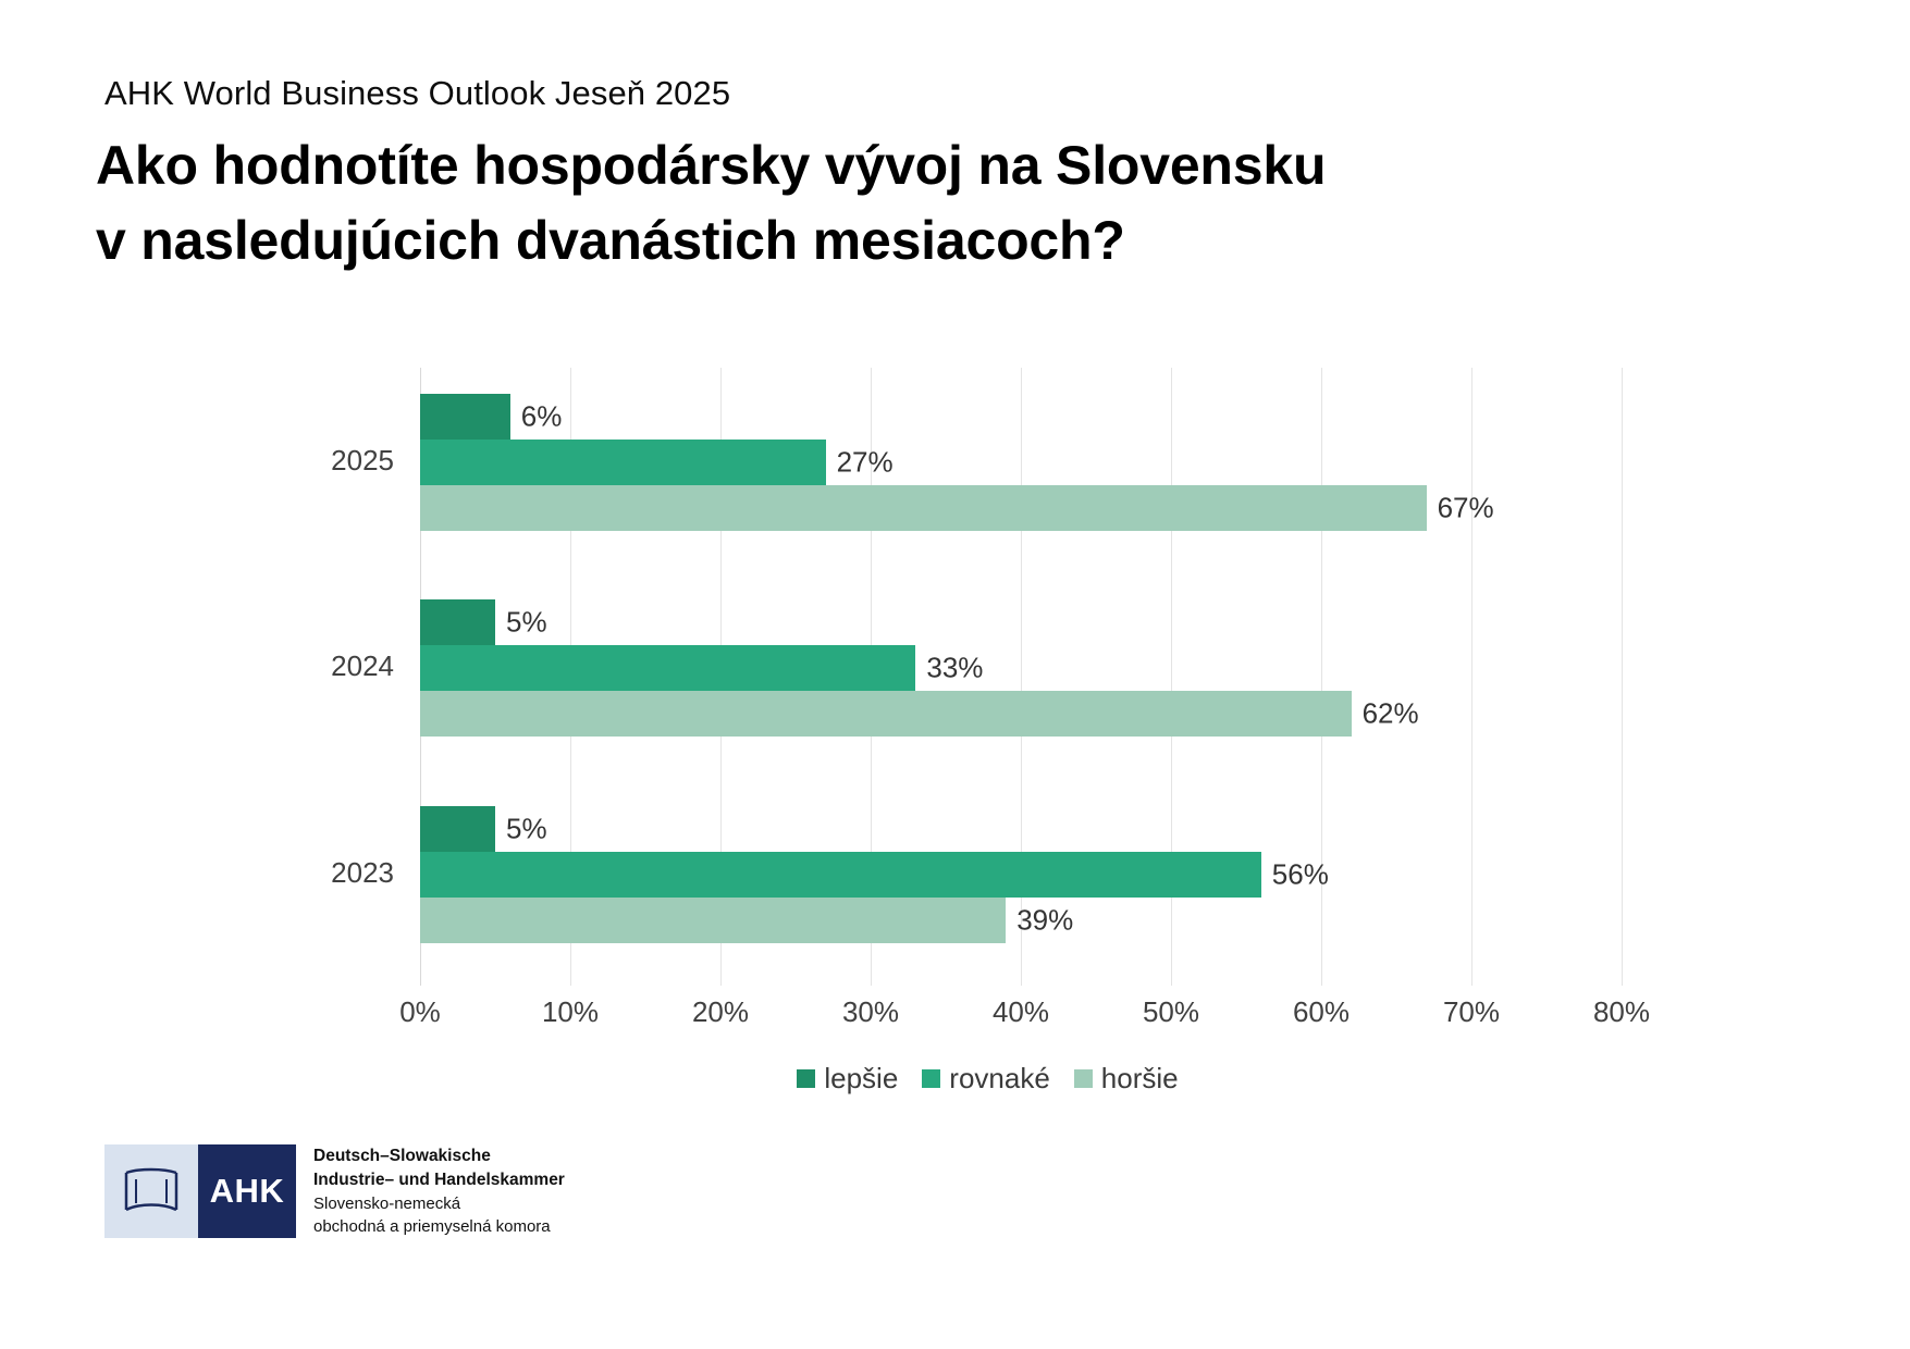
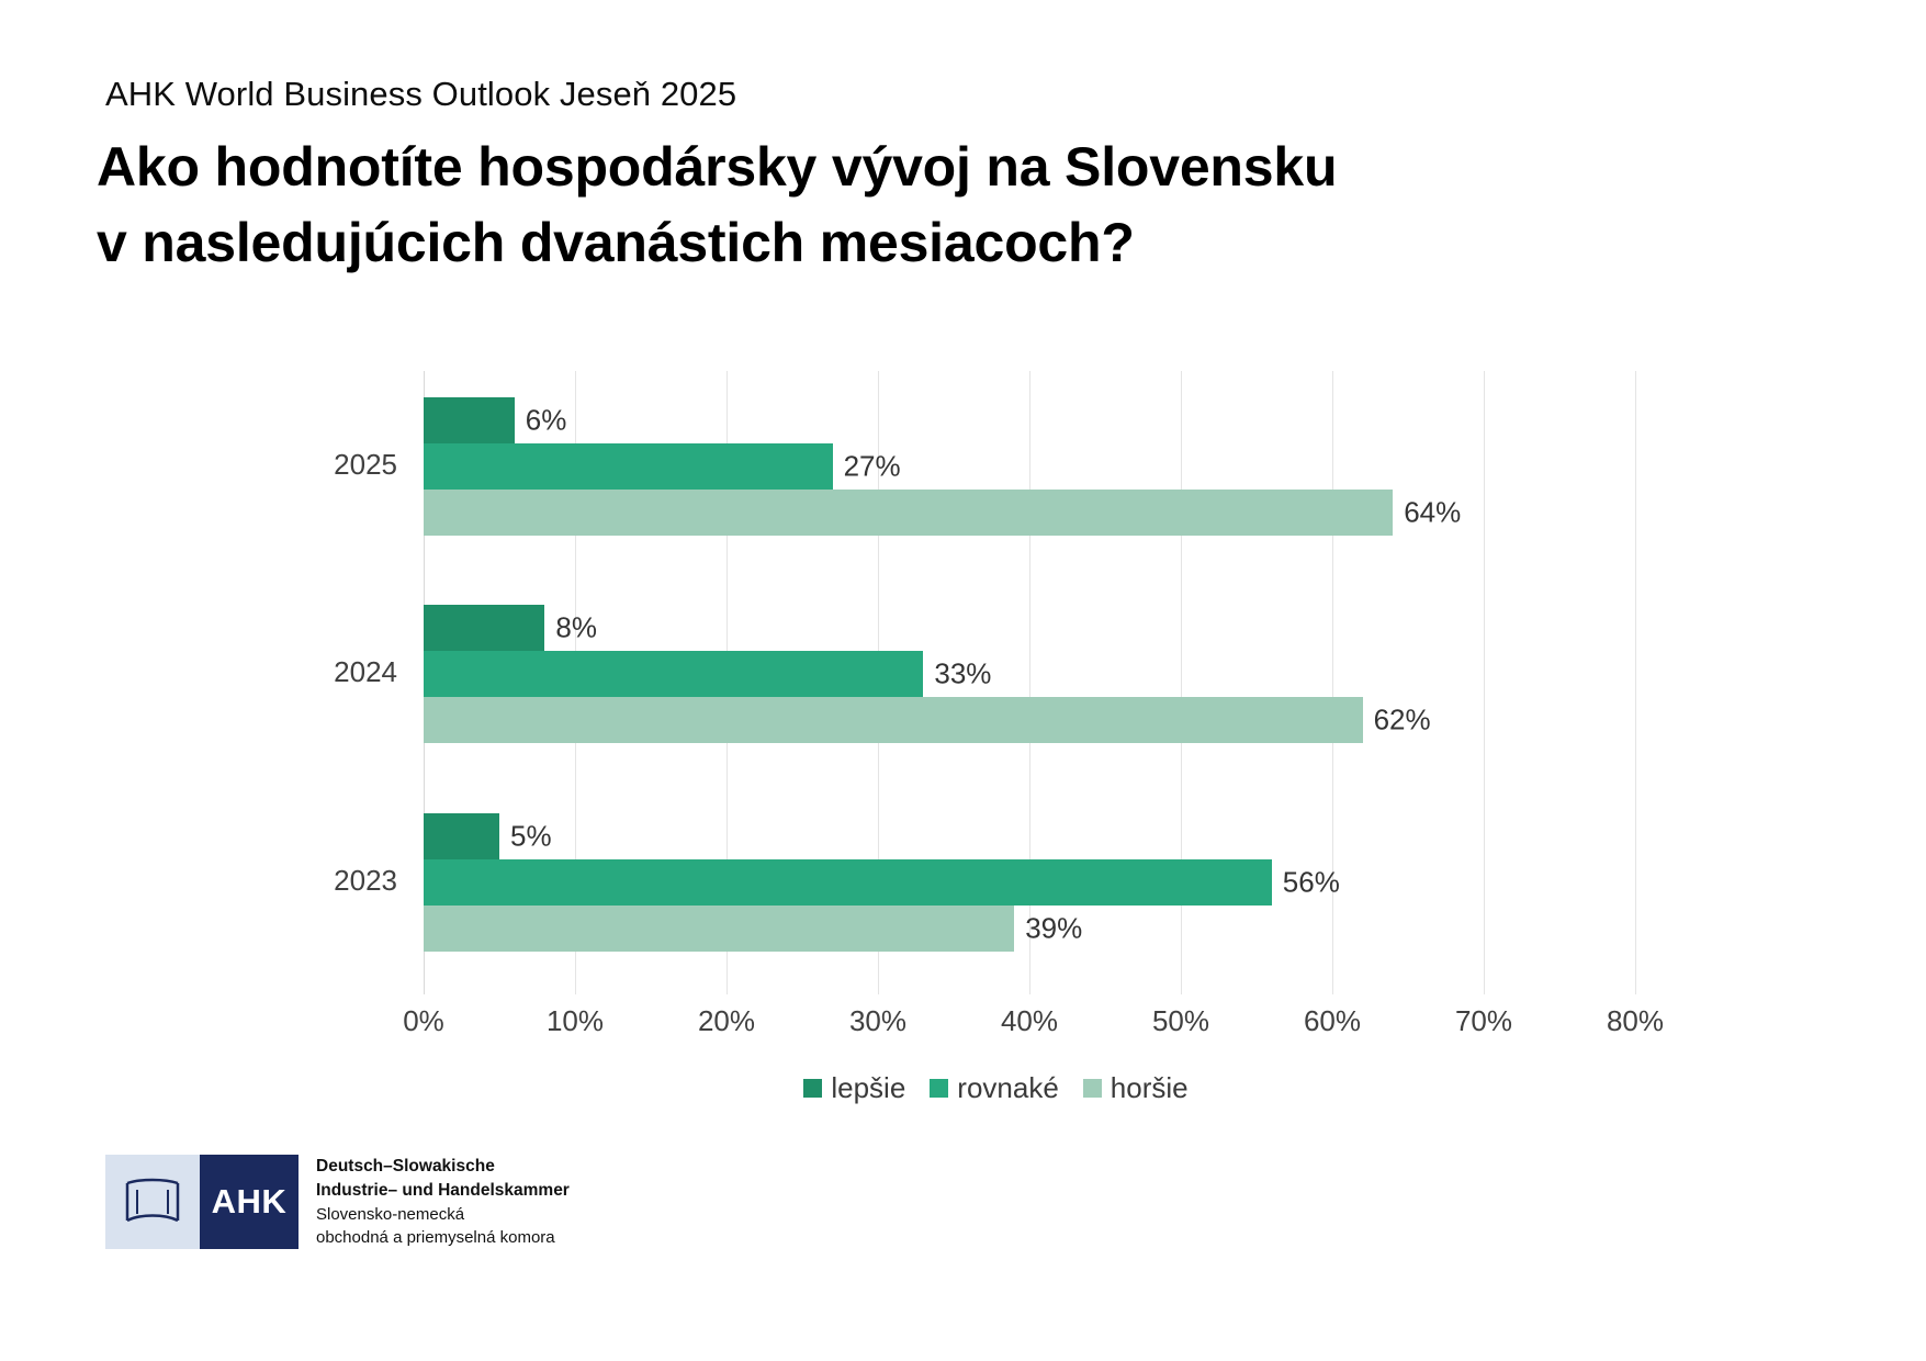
horšie/2025: 67% -> 64%
lepšie/2024: 5% -> 8%
